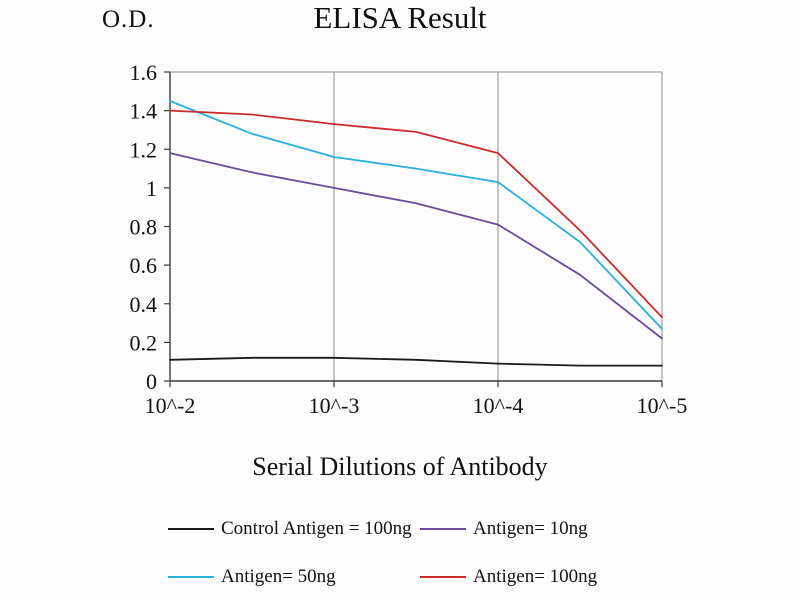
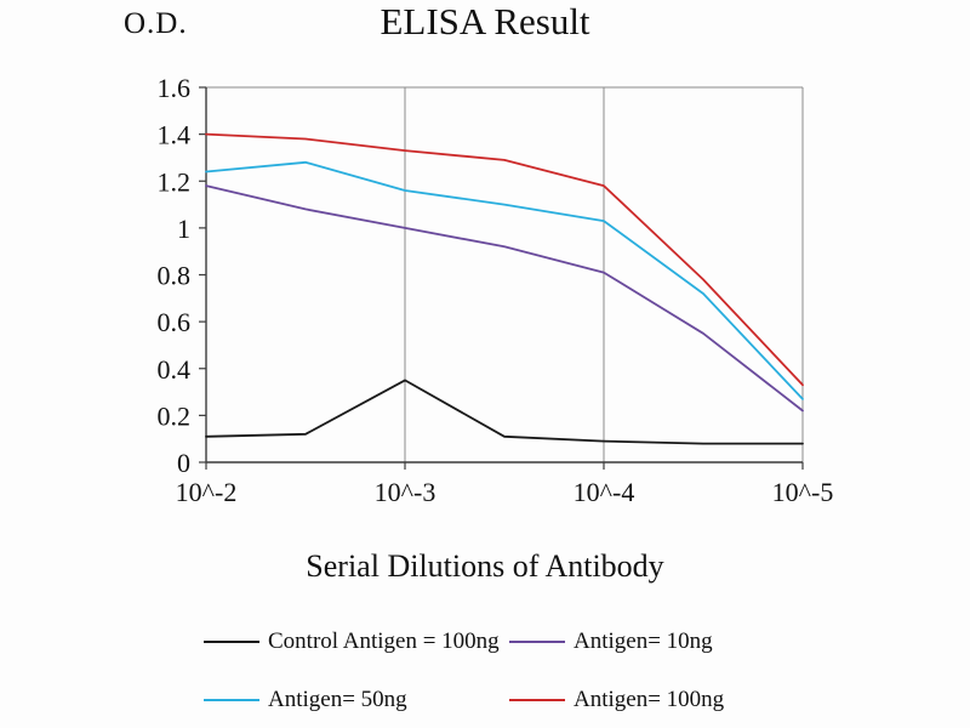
Antigen= 50ng/0: 1.45 -> 1.24
Control Antigen = 100ng/1: 0.12 -> 0.35
